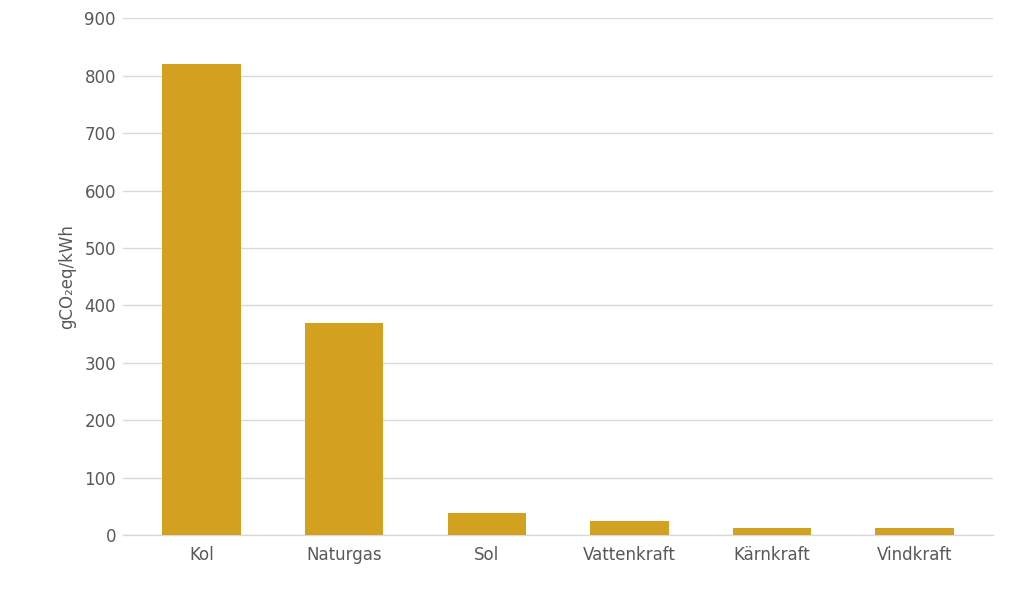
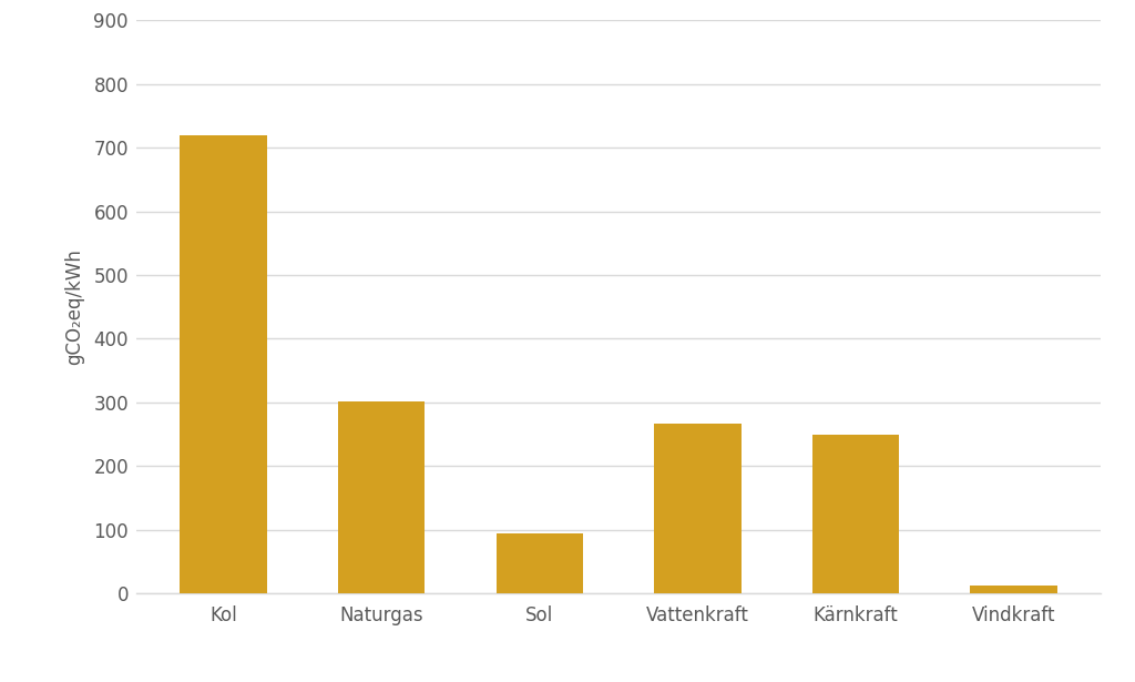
Kol: 820 -> 720
Naturgas: 370 -> 302
Sol: 38 -> 94
Vattenkraft: 24 -> 266
Kärnkraft: 12 -> 250
